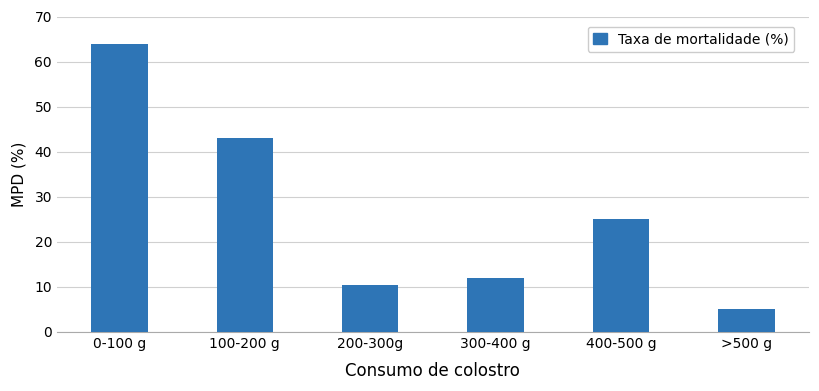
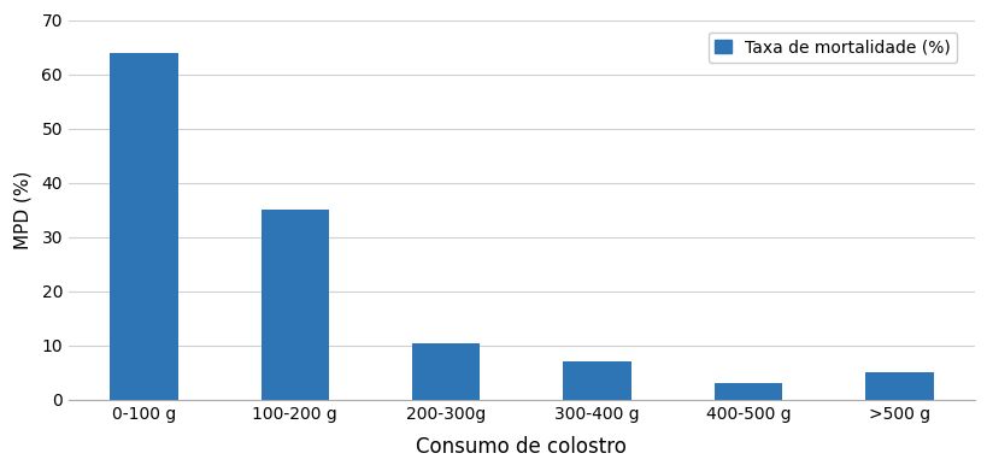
100-200 g: 43.0 -> 35.0
300-400 g: 12.0 -> 7.0
400-500 g: 25.0 -> 3.0
